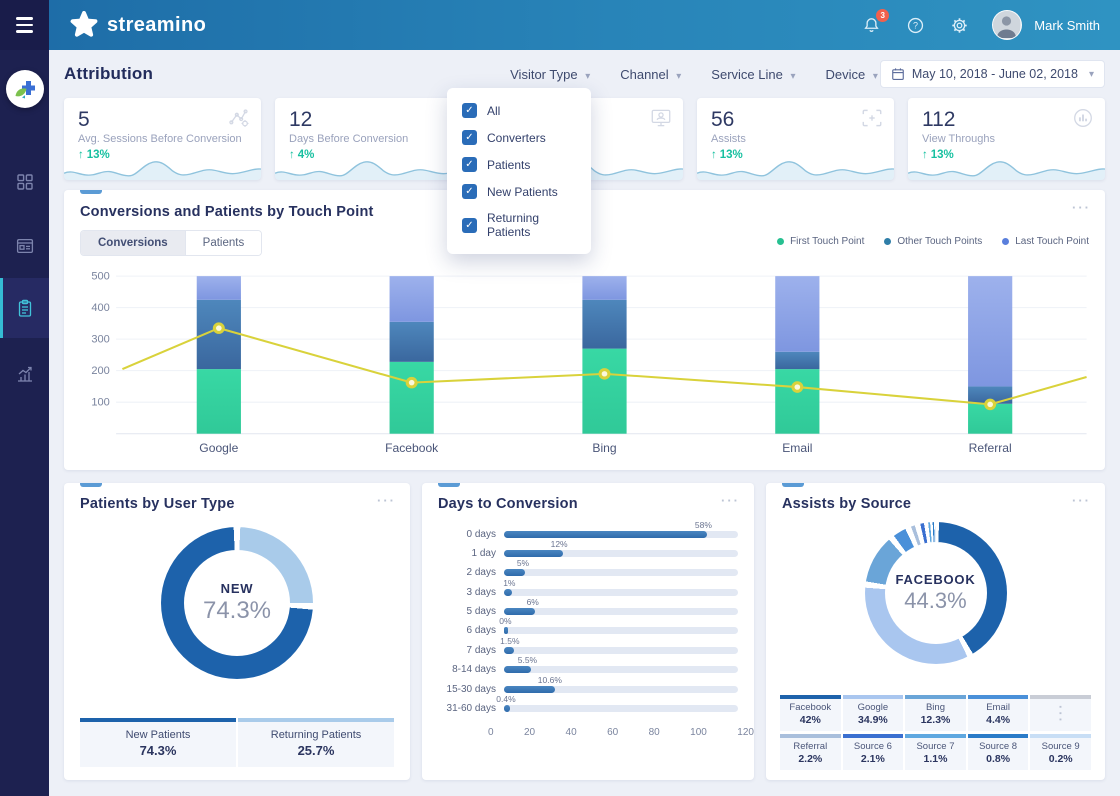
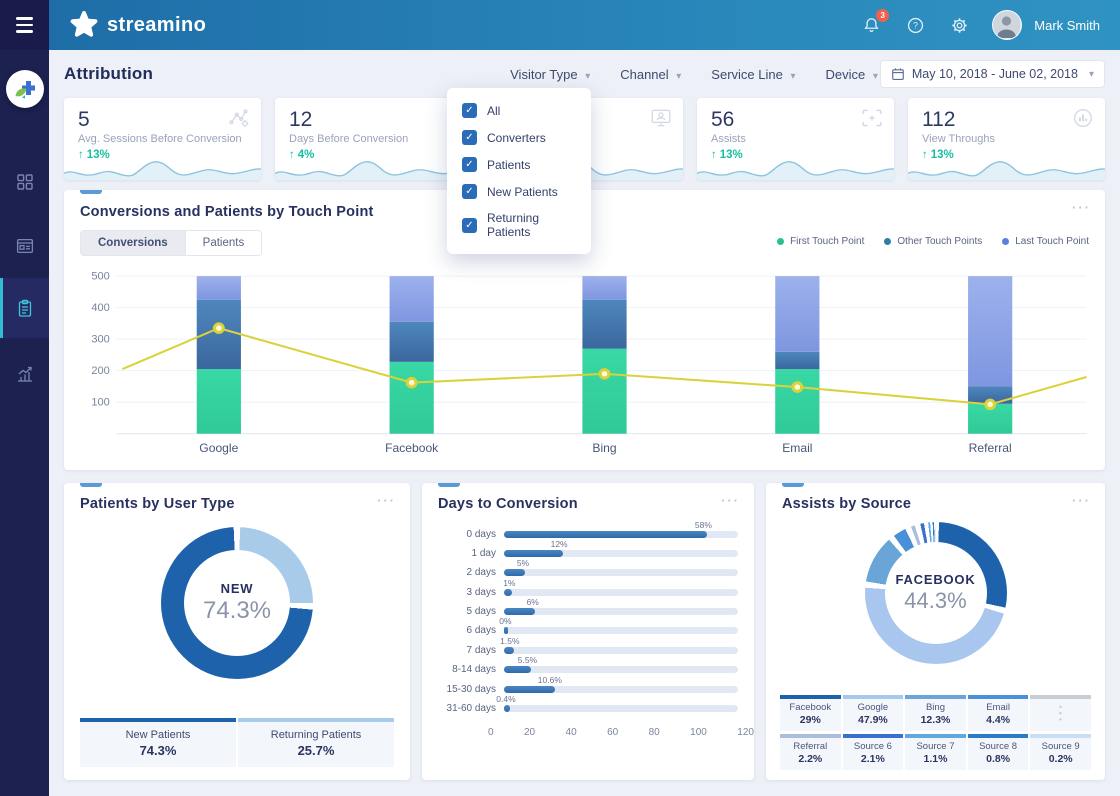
Assists by Source/Facebook: 42% -> 29%
Assists by Source/Google: 34.9% -> 47.9%
